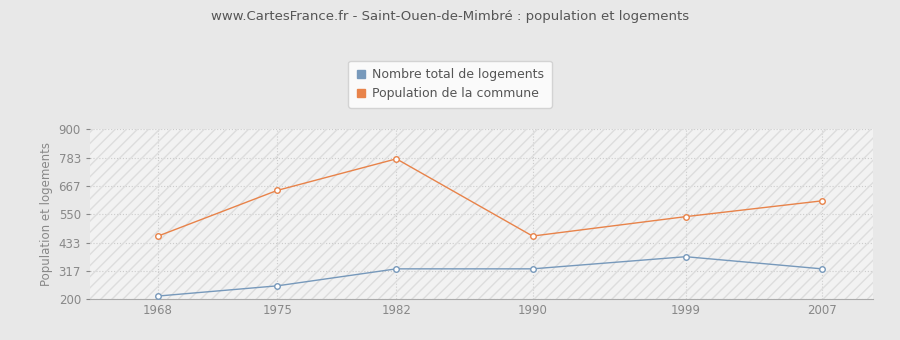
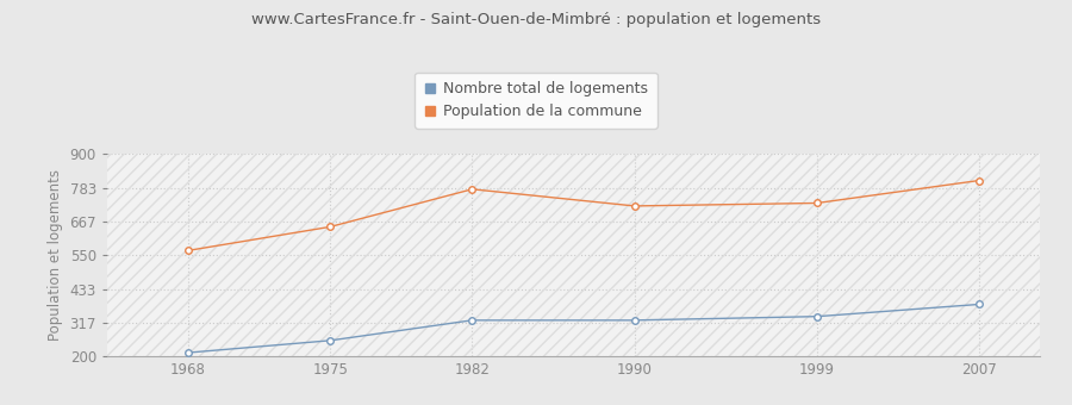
Population de la commune/1968: 460 -> 566
Population de la commune/1990: 460 -> 720
Nombre total de logements/1999: 375 -> 338
Population de la commune/1999: 540 -> 730
Nombre total de logements/2007: 325 -> 380
Population de la commune/2007: 605 -> 808
